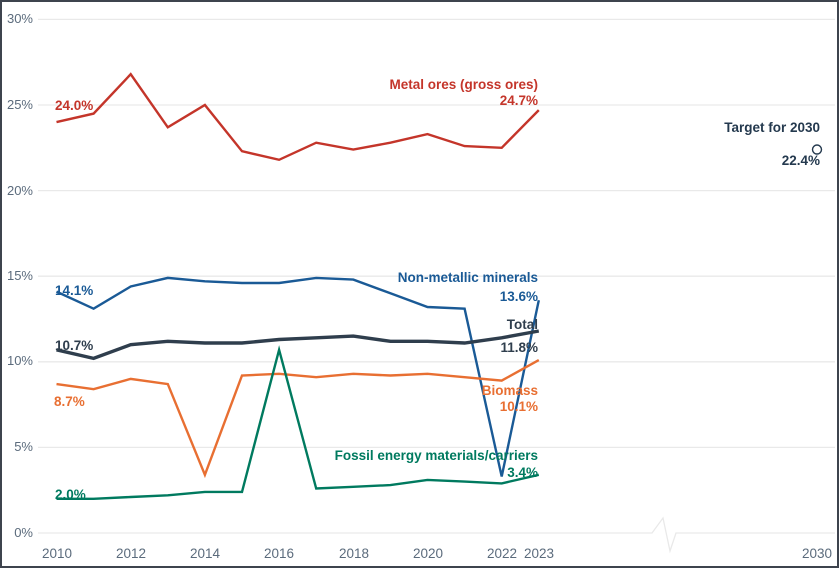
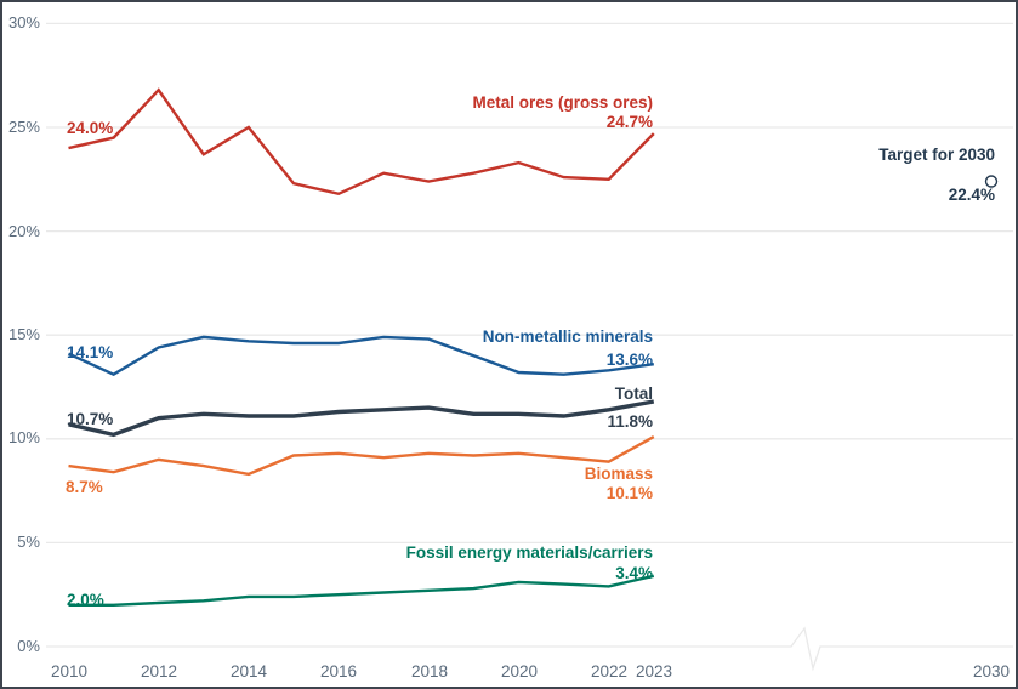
Biomass/2014: 3.4% -> 8.3%
Fossil energy materials/carriers/2016: 10.7% -> 2.5%
Non-metallic minerals/2022: 3.3% -> 13.3%
